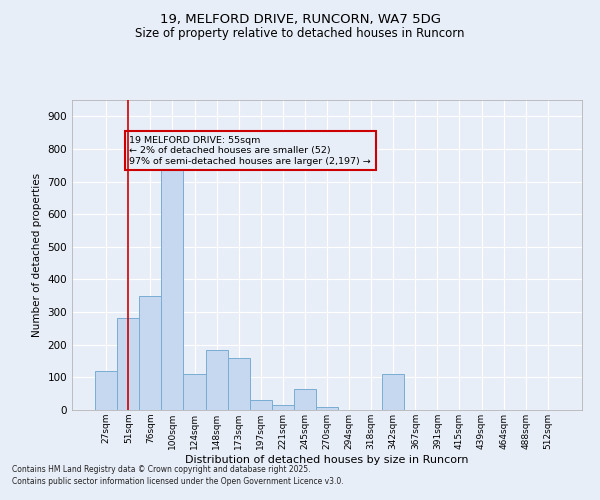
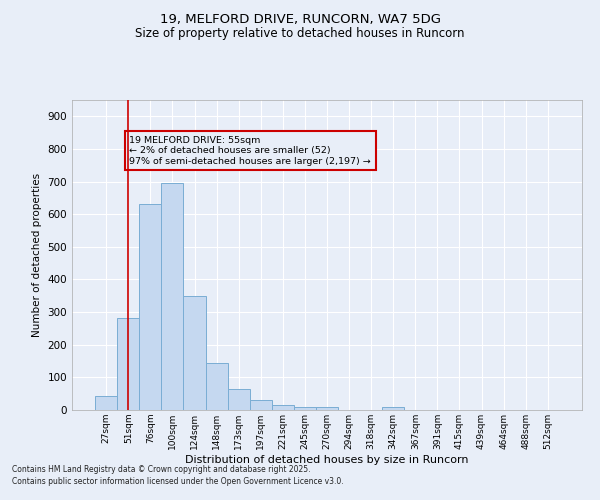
27sqm: 120 -> 42
76sqm: 350 -> 632
100sqm: 740 -> 697
124sqm: 110 -> 350
148sqm: 185 -> 145
173sqm: 160 -> 65
245sqm: 65 -> 10
342sqm: 110 -> 8
